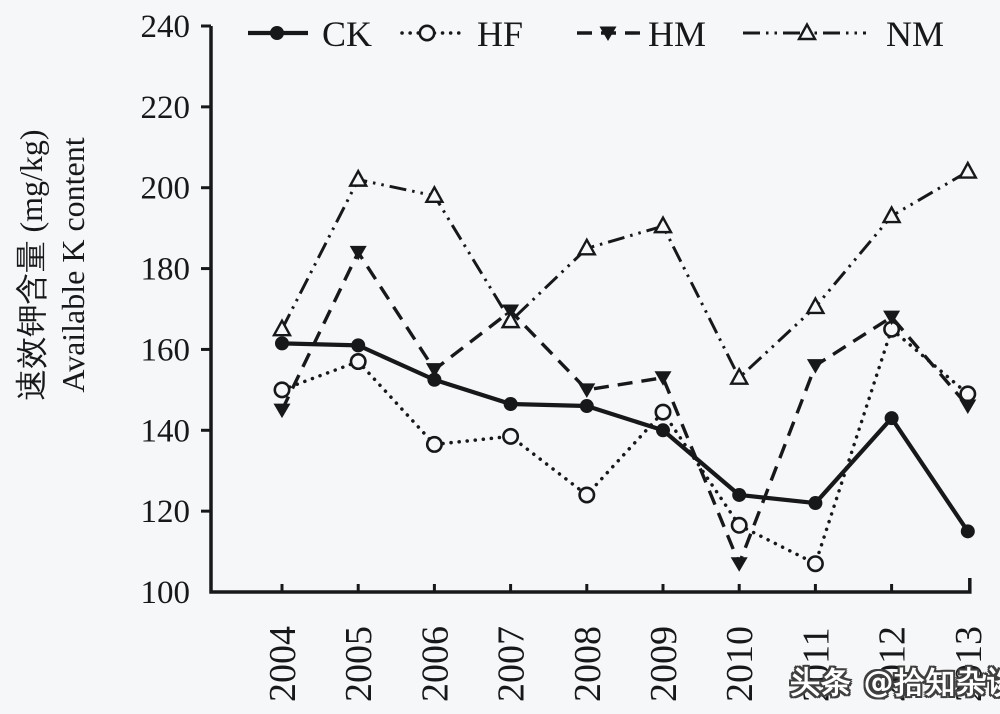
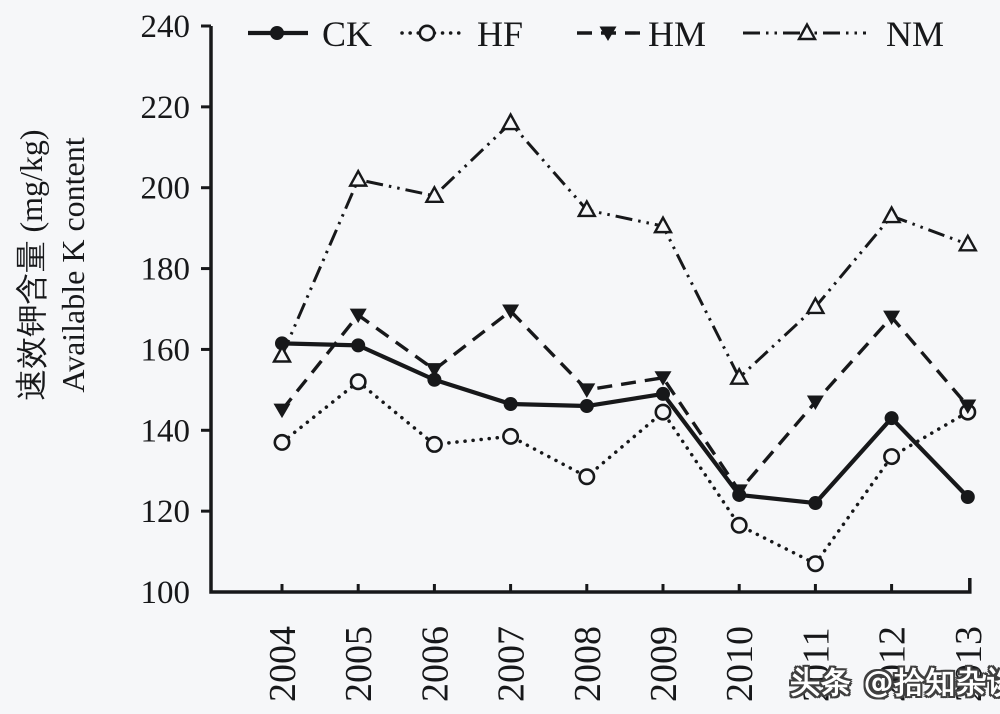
HF/2004: 150 -> 137
NM/2004: 165 -> 158
HF/2005: 157 -> 152
HM/2005: 184 -> 168
NM/2007: 167 -> 216
HF/2008: 124 -> 128
NM/2008: 185 -> 194
CK/2009: 140 -> 149
HM/2010: 107 -> 125
HM/2011: 156 -> 147
HF/2012: 165 -> 134
CK/2013: 115 -> 124
HF/2013: 149 -> 144
NM/2013: 204 -> 186
